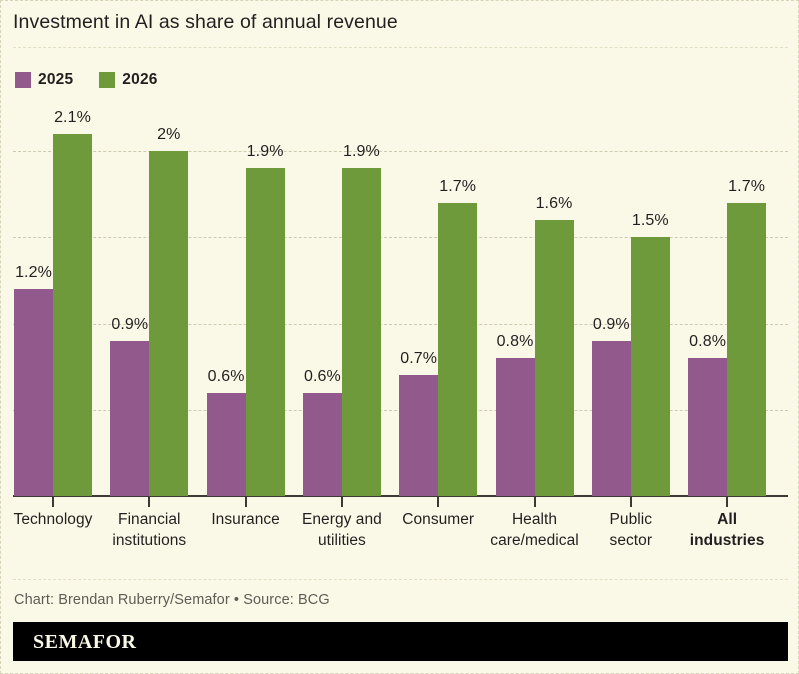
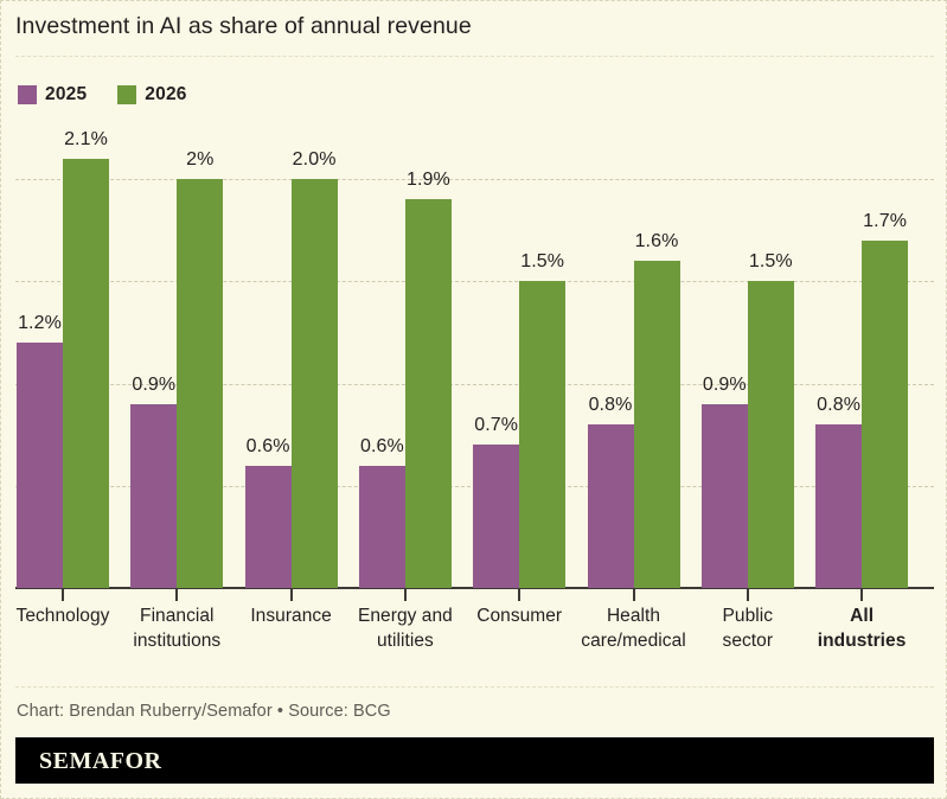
2026/Insurance: 1.9% -> 2.0%
2026/Consumer: 1.7% -> 1.5%
